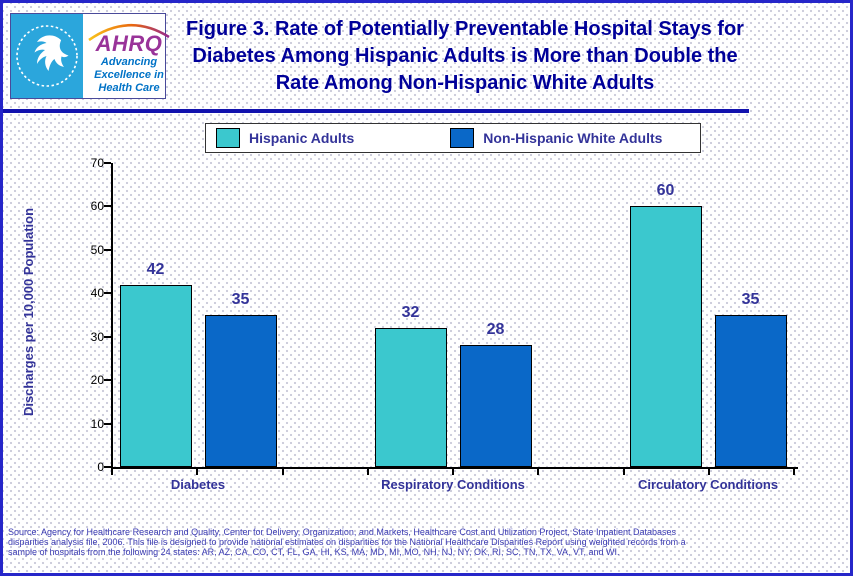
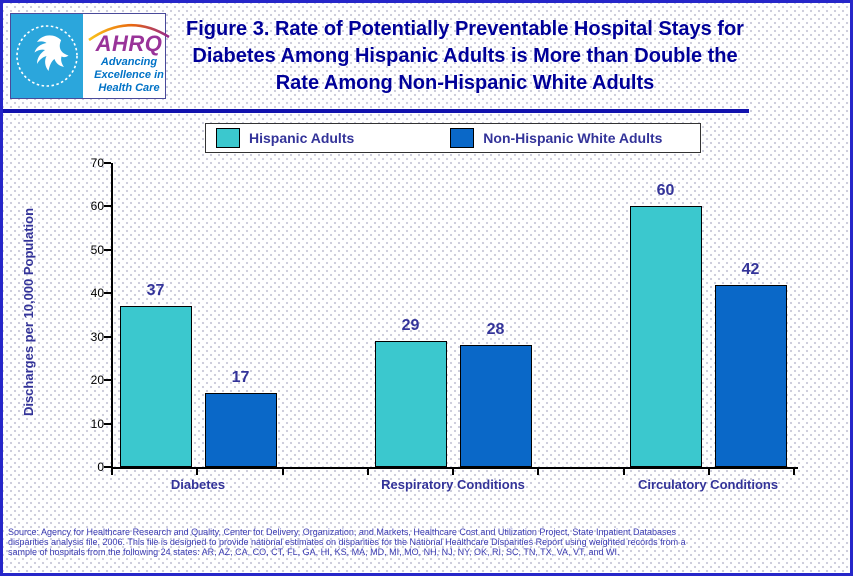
Hispanic Adults/Diabetes: 42 -> 37
Non-Hispanic White Adults/Diabetes: 35 -> 17
Hispanic Adults/Respiratory Conditions: 32 -> 29
Non-Hispanic White Adults/Circulatory Conditions: 35 -> 42
